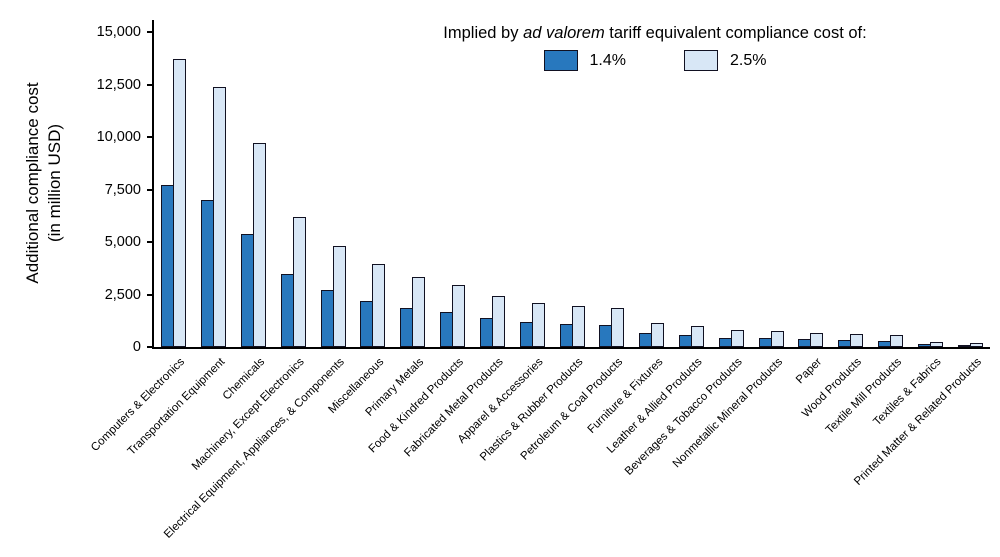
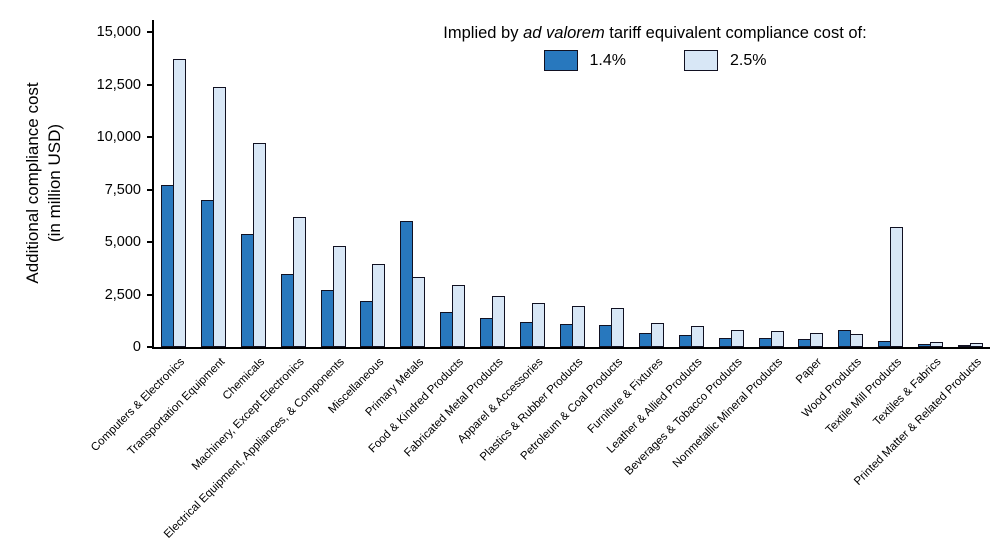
1.4%/Primary Metals: 1800 -> 6000
1.4%/Wood Products: 300 -> 800
2.5%/Textile Mill Products: 600 -> 5700
